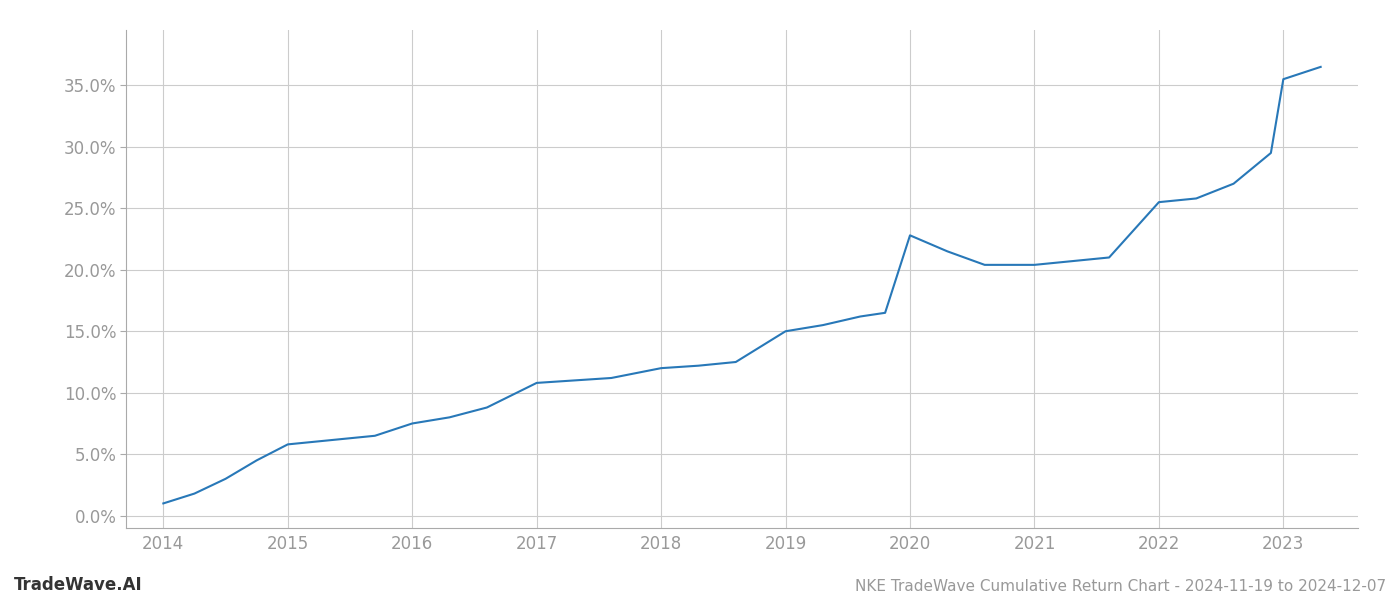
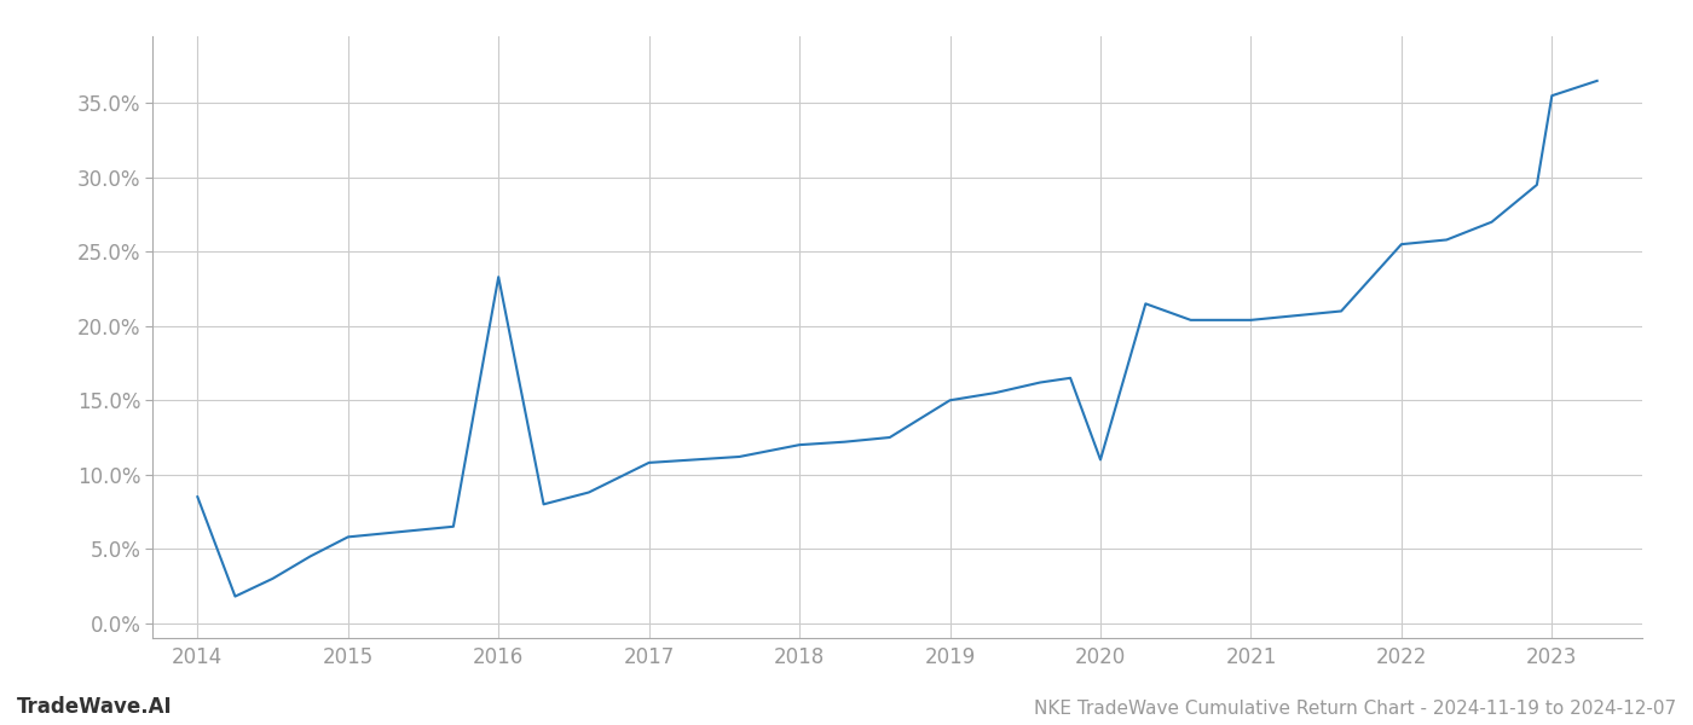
2014: 1.0% -> 8.5%
2016: 7.5% -> 23.3%
2020: 22.8% -> 11.0%
